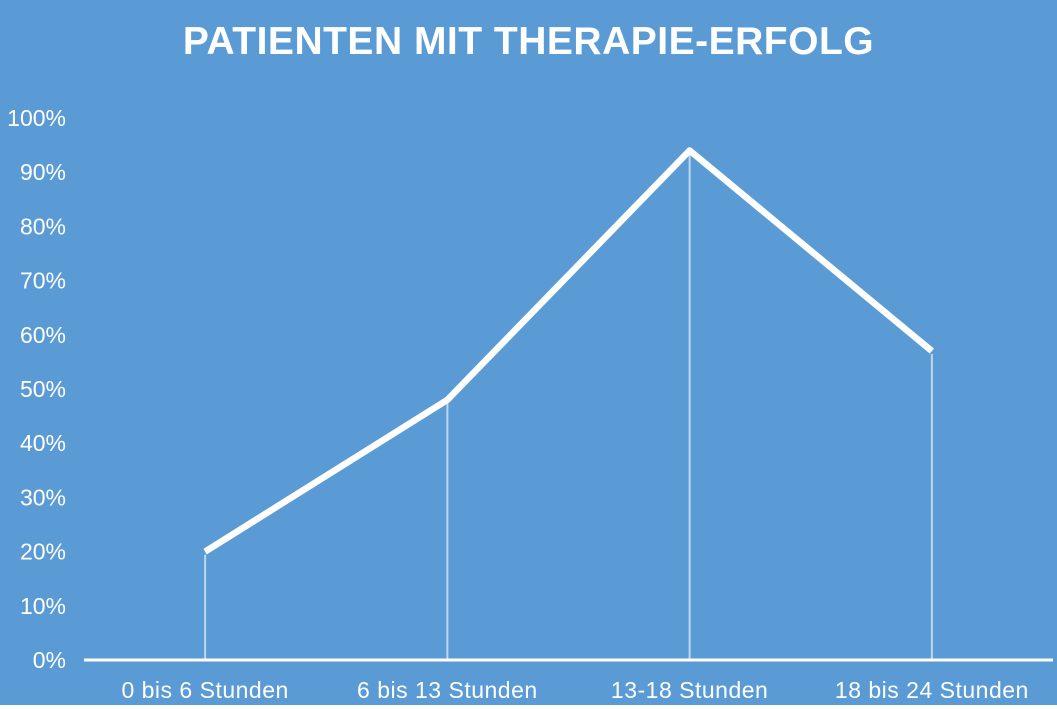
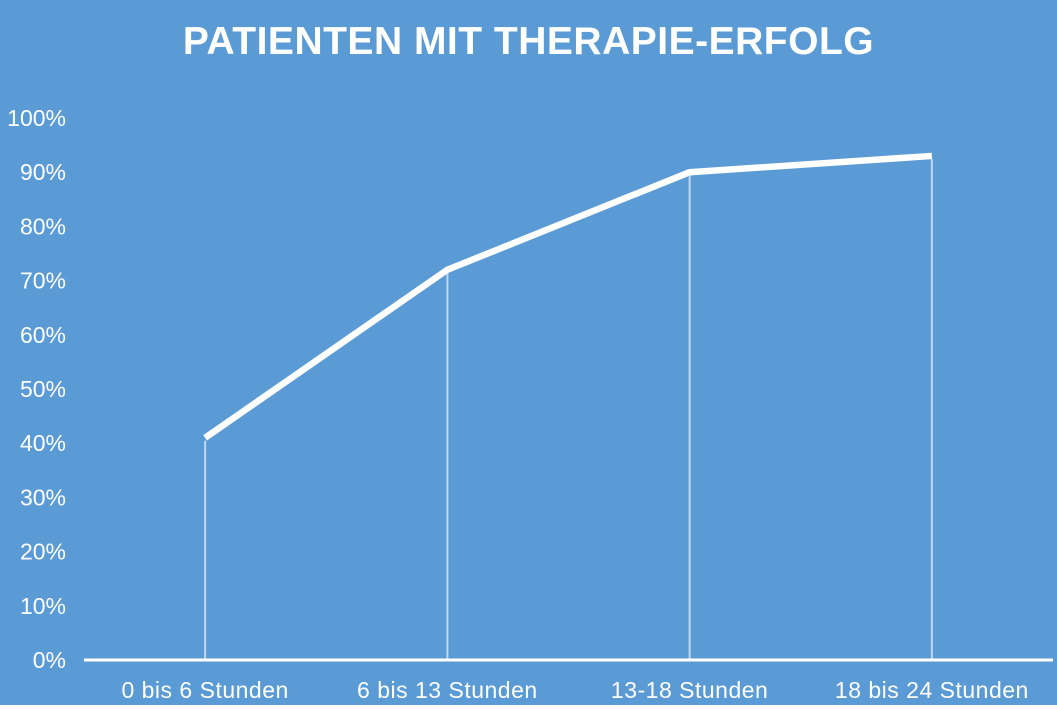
0 bis 6 Stunden: 20% -> 41%
6 bis 13 Stunden: 48% -> 72%
13-18 Stunden: 94% -> 90%
18 bis 24 Stunden: 57% -> 93%
